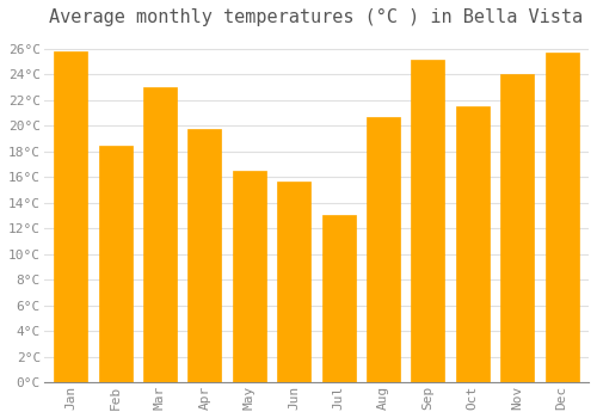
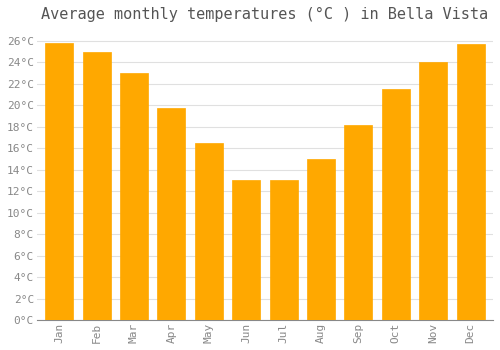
Feb: 18.4°C -> 25.0°C
Jun: 15.6°C -> 13.0°C
Aug: 20.7°C -> 15.0°C
Sep: 25.1°C -> 18.2°C
